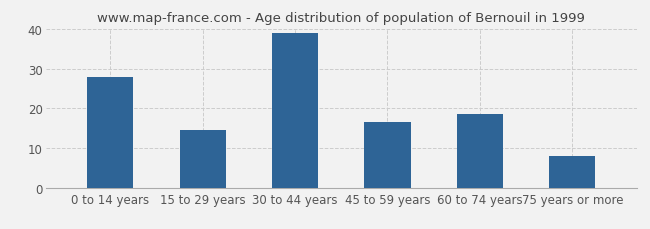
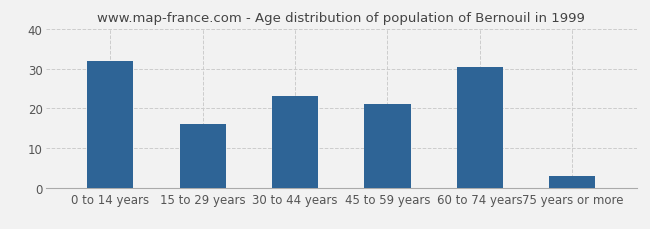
0 to 14 years: 28.0 -> 32.0
15 to 29 years: 14.5 -> 16.0
30 to 44 years: 39.0 -> 23.0
45 to 59 years: 16.5 -> 21.0
60 to 74 years: 18.5 -> 30.5
75 years or more: 8.0 -> 3.0
